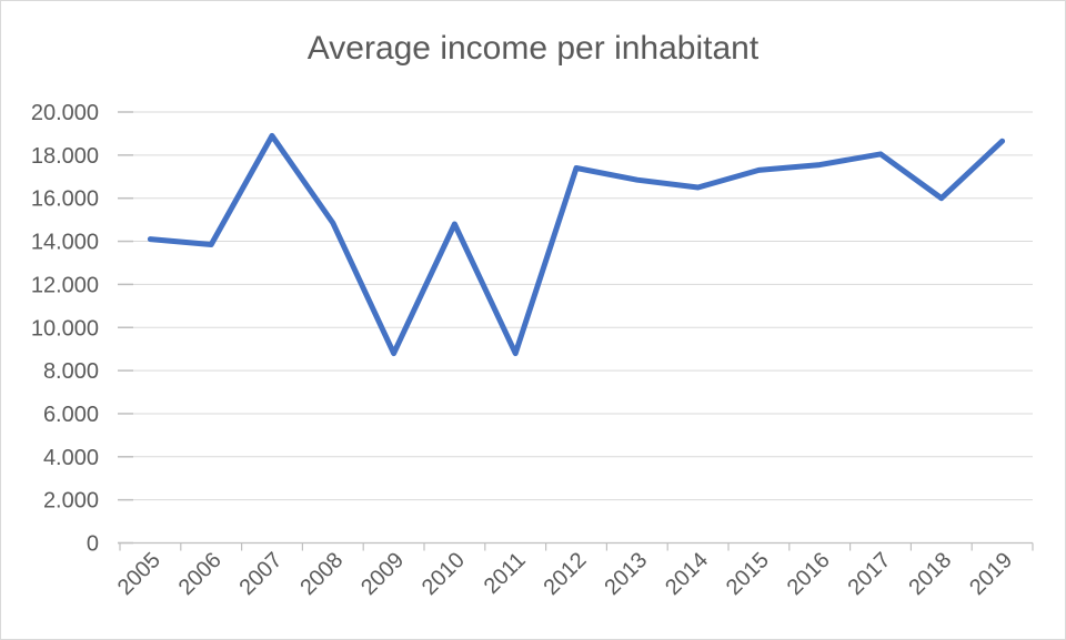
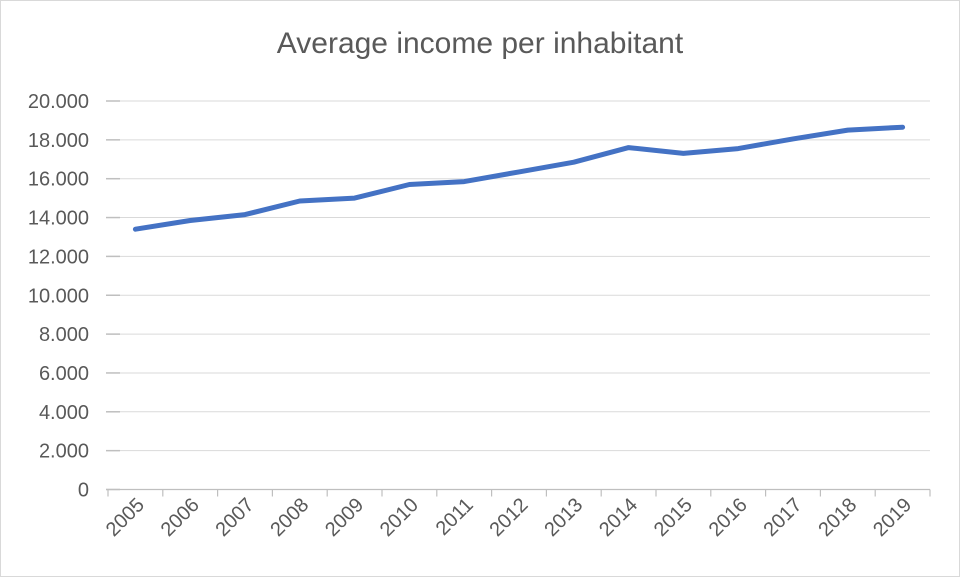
2005: 14100 -> 13400
2007: 18900 -> 14200
2009: 8800 -> 15000
2010: 14800 -> 15700
2011: 8800 -> 15800
2012: 17400 -> 16400
2014: 16500 -> 17600
2018: 16000 -> 18500
